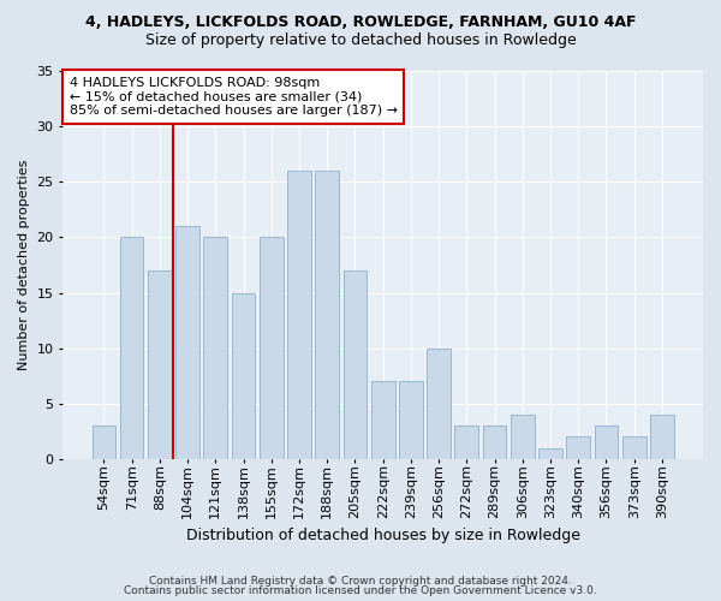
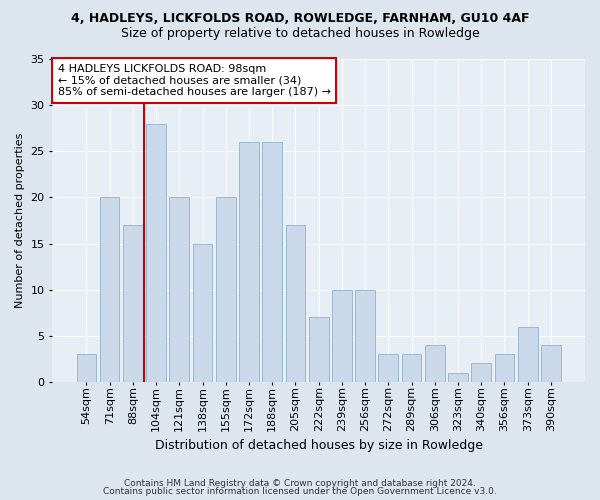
104sqm: 21 -> 28
239sqm: 7 -> 10
373sqm: 2 -> 6
